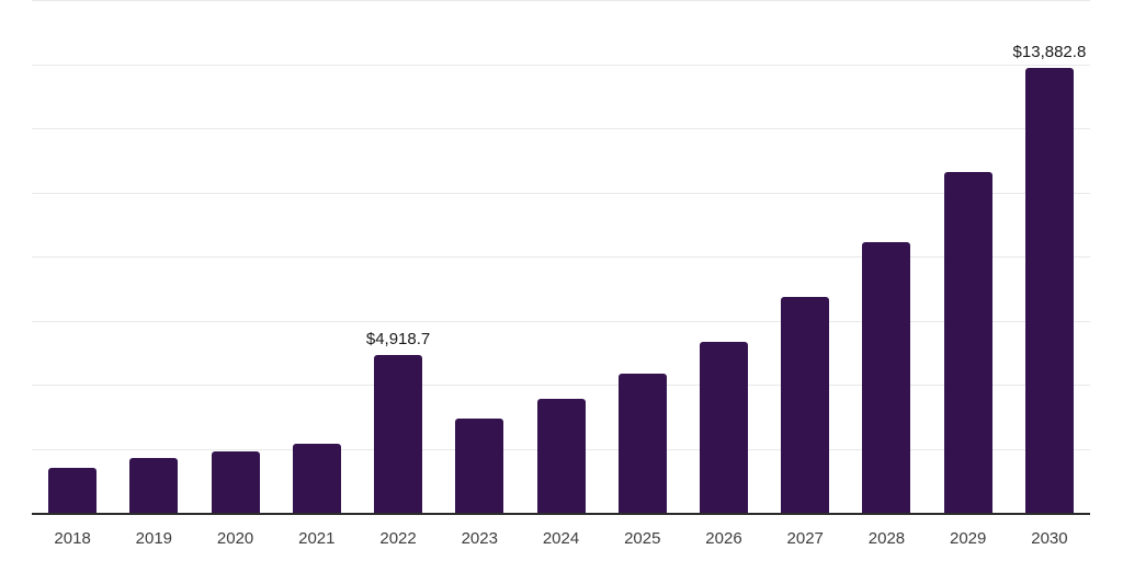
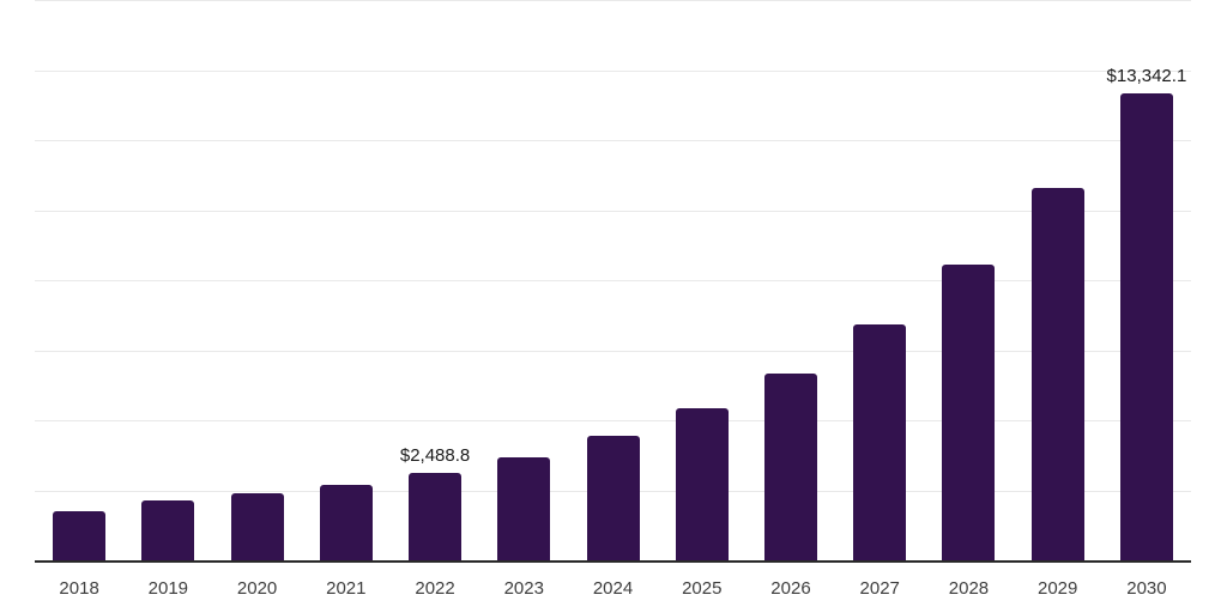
2022: $4,918.7 -> $2,488.8
2030: $13,882.8 -> $13,342.1
